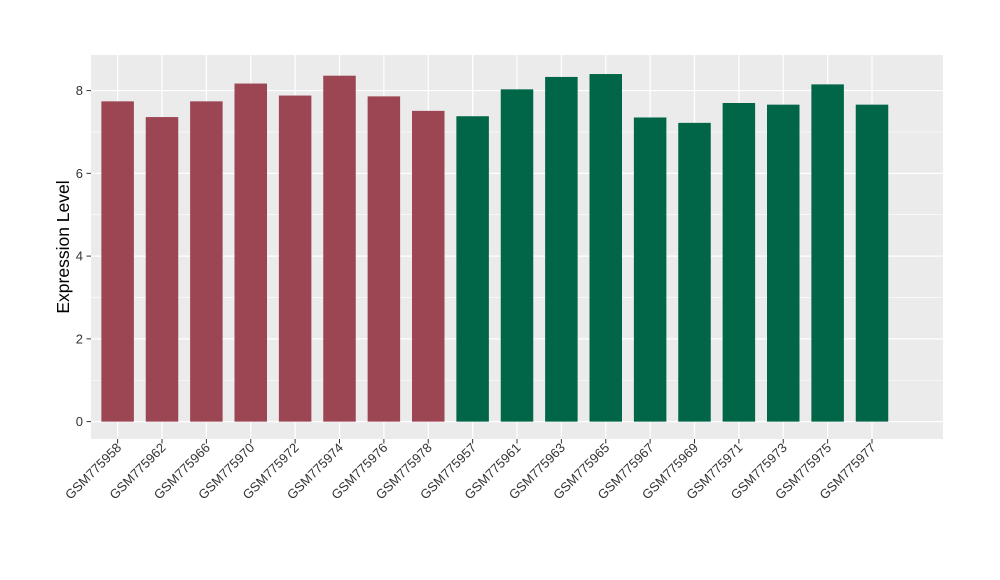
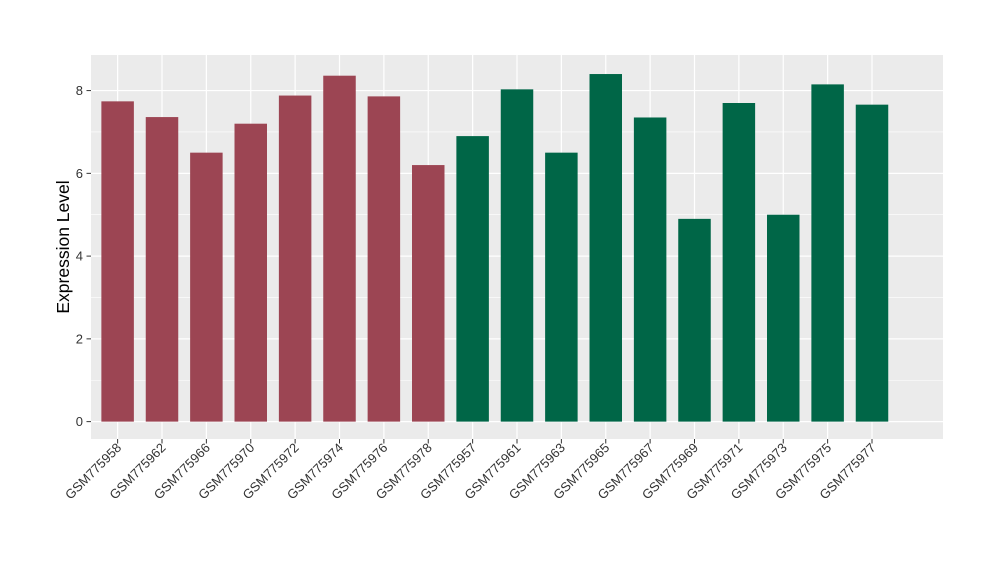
GSM775966: 7.7 -> 6.5
GSM775970: 8.2 -> 7.2
GSM775978: 7.5 -> 6.2
GSM775957: 7.4 -> 6.9
GSM775963: 8.3 -> 6.5
GSM775969: 7.2 -> 4.9
GSM775973: 7.7 -> 5.0
